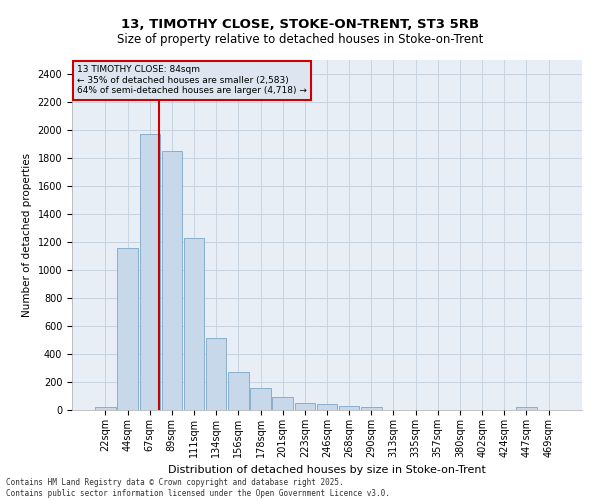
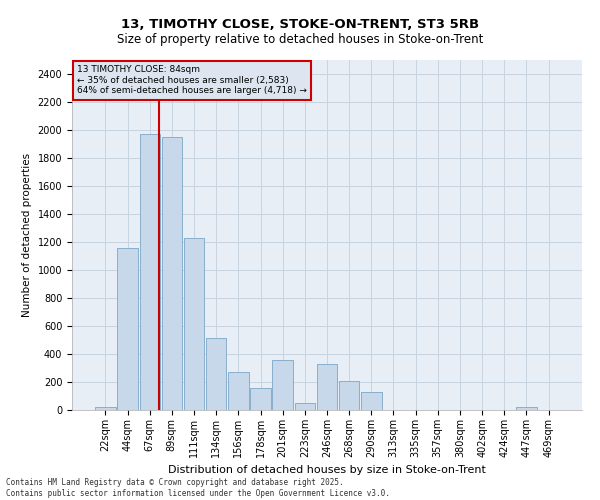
89sqm: 1850 -> 1950
201sqm: 90 -> 360
246sqm: 40 -> 330
268sqm: 30 -> 210
290sqm: 20 -> 130
